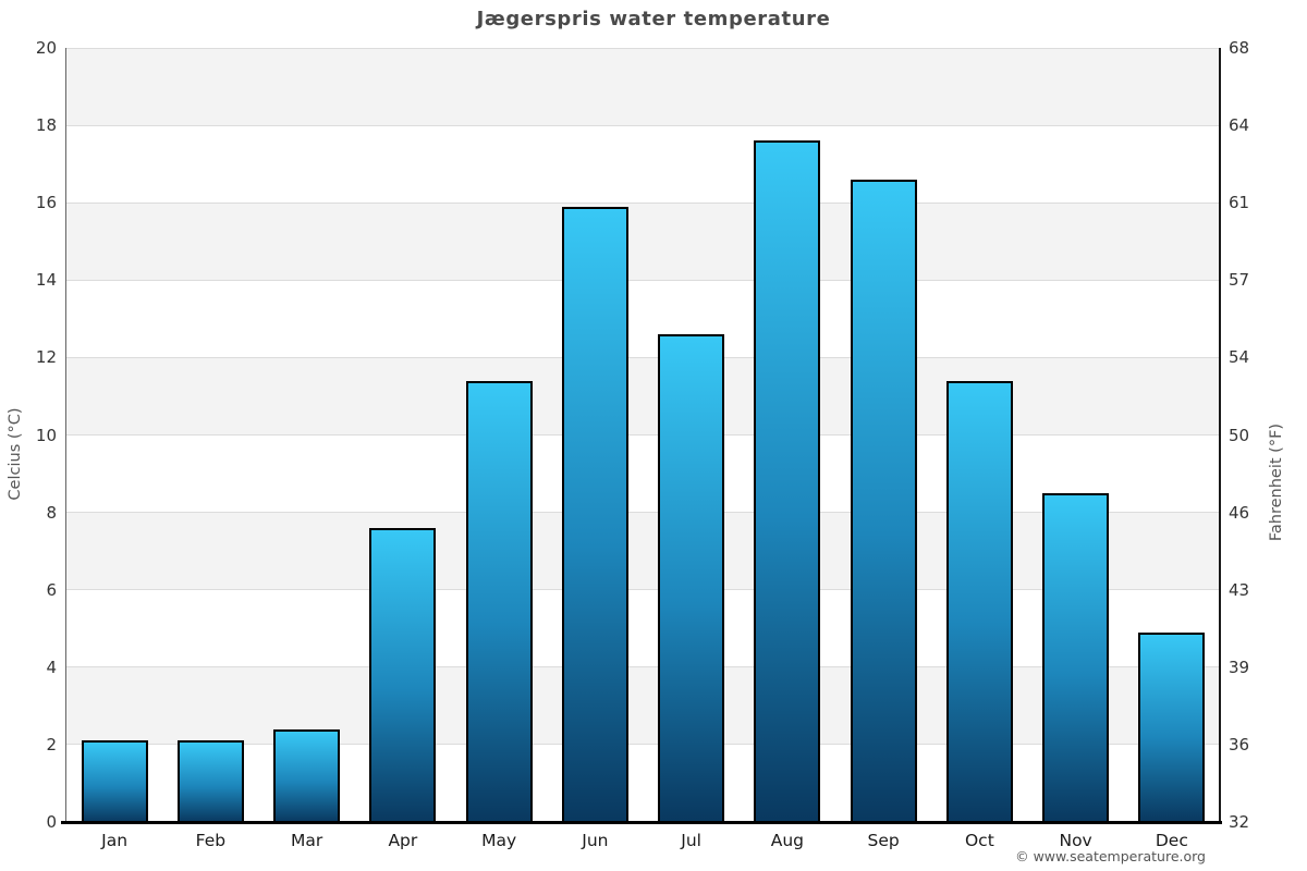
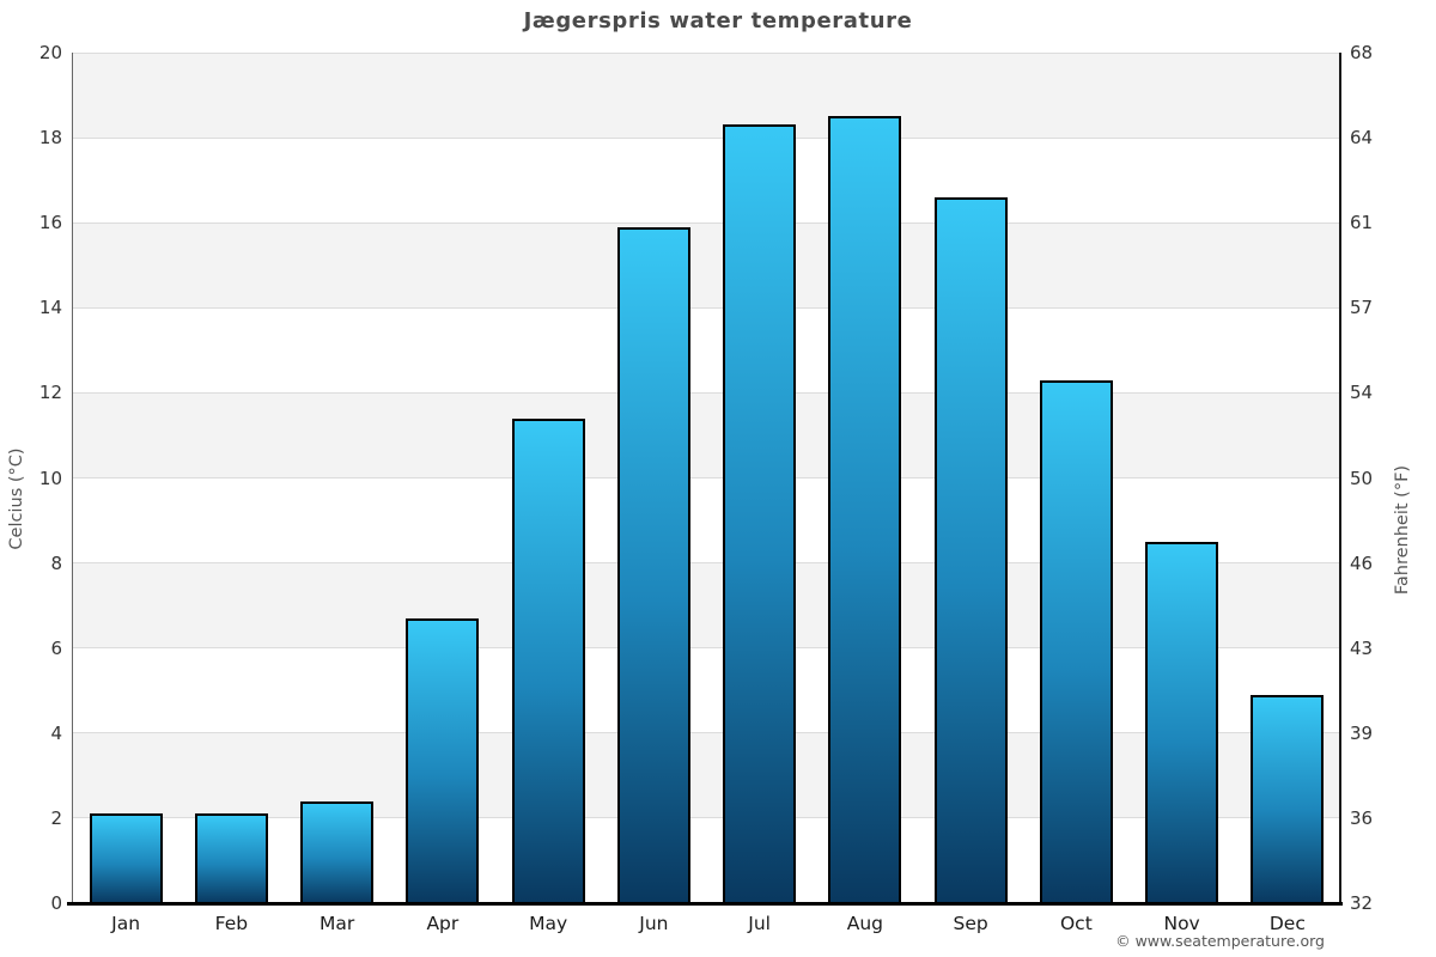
Apr: 7.6 -> 6.7
Jul: 12.6 -> 18.3
Aug: 17.6 -> 18.5
Oct: 11.4 -> 12.3
